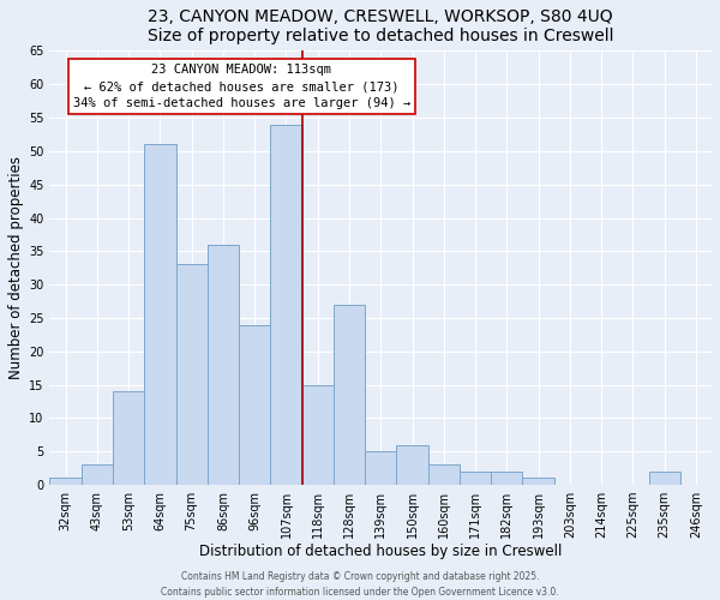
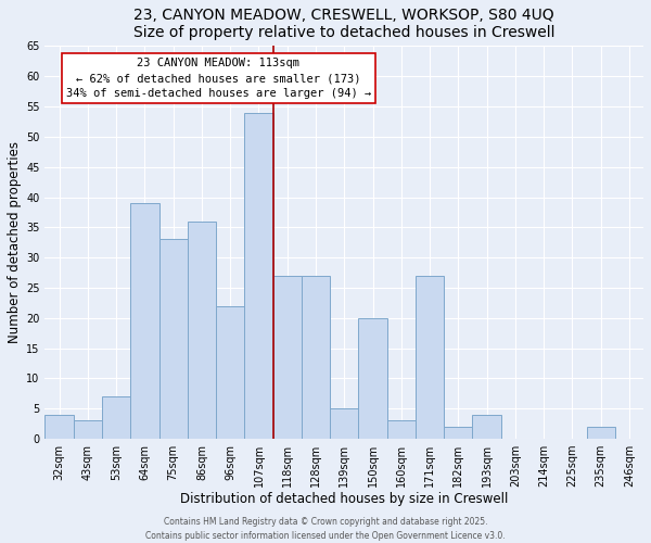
32sqm: 1 -> 4
53sqm: 14 -> 7
64sqm: 51 -> 39
96sqm: 24 -> 22
118sqm: 15 -> 27
150sqm: 6 -> 20
171sqm: 2 -> 27
193sqm: 1 -> 4
